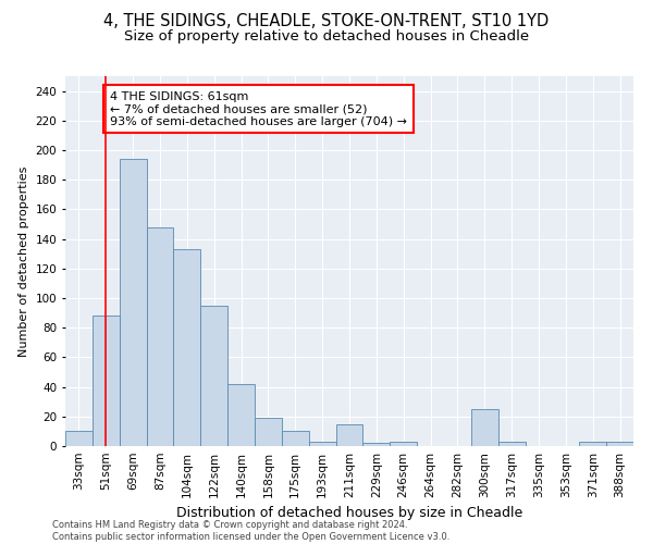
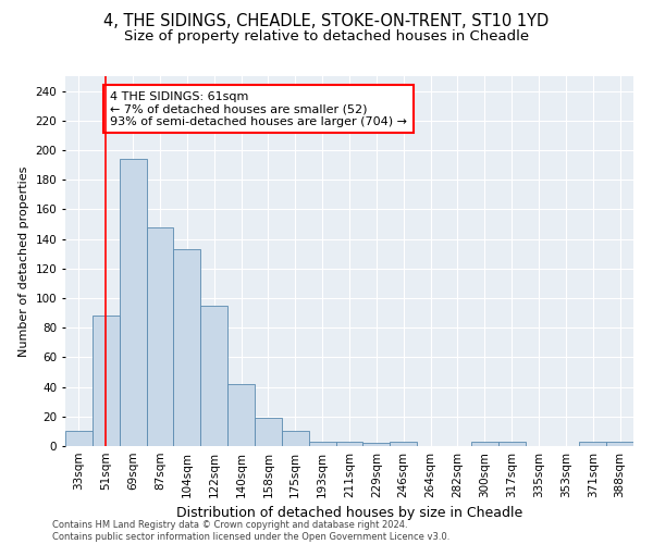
211sqm: 15 -> 3
300sqm: 25 -> 3
